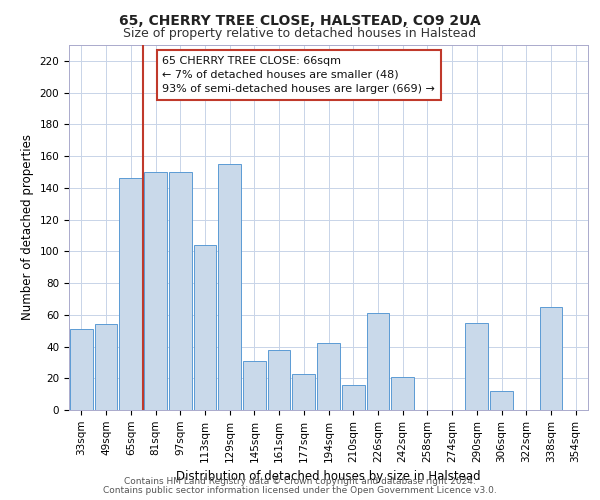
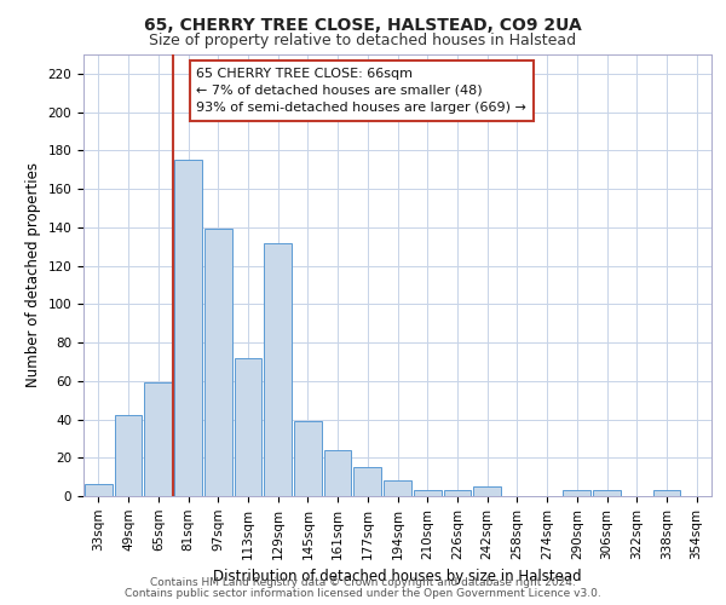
33sqm: 51 -> 6
49sqm: 54 -> 42
65sqm: 146 -> 59
81sqm: 150 -> 175
97sqm: 150 -> 139
113sqm: 104 -> 72
129sqm: 155 -> 132
145sqm: 31 -> 39
161sqm: 38 -> 24
177sqm: 23 -> 15
194sqm: 42 -> 8
210sqm: 16 -> 3
226sqm: 61 -> 3
242sqm: 21 -> 5
290sqm: 55 -> 3
306sqm: 12 -> 3
338sqm: 65 -> 3
